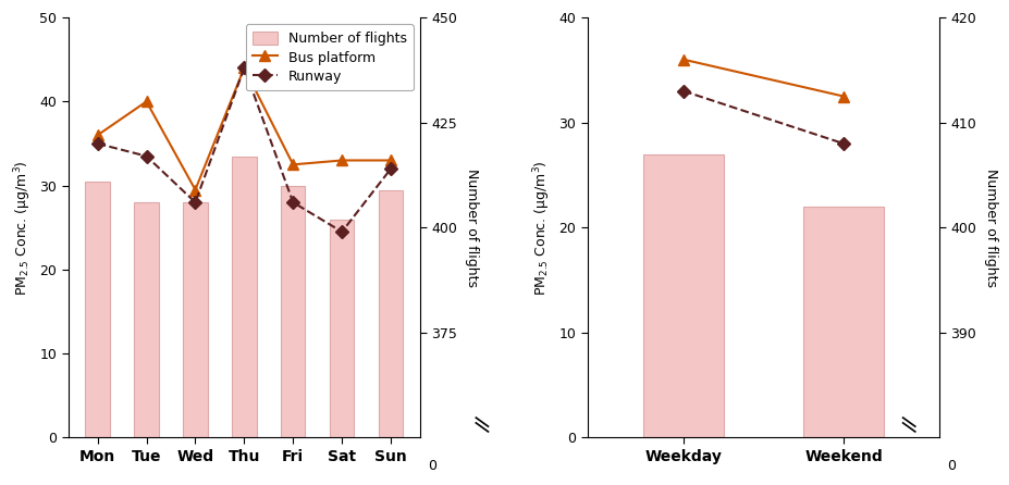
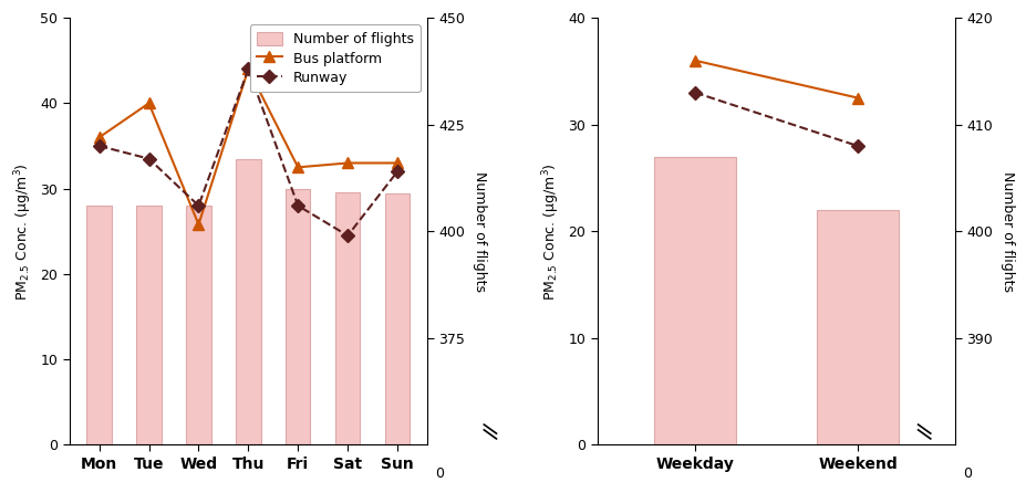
Number of flights/Mon: 30.5 -> 28.0
Bus platform/Wed: 29.5 -> 25.8
Number of flights/Sat: 26.0 -> 29.6
